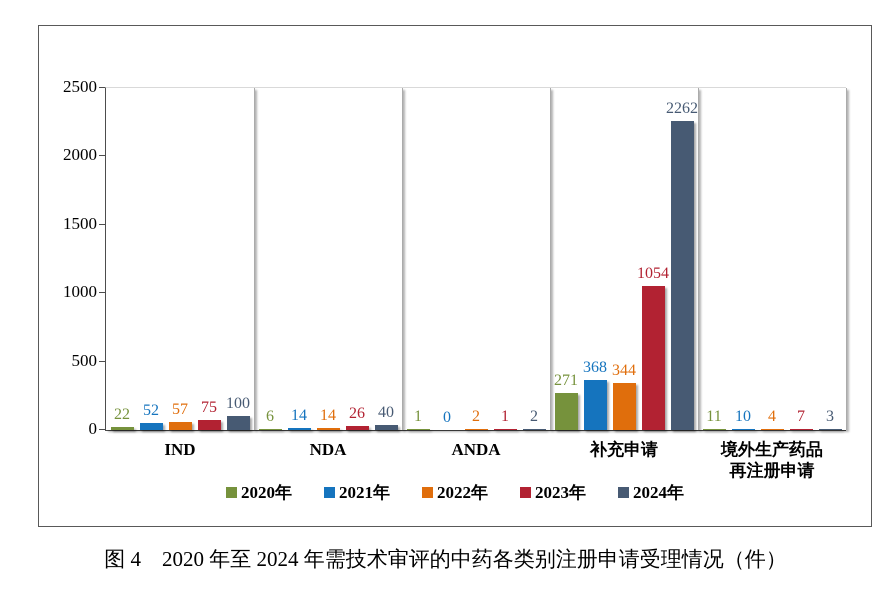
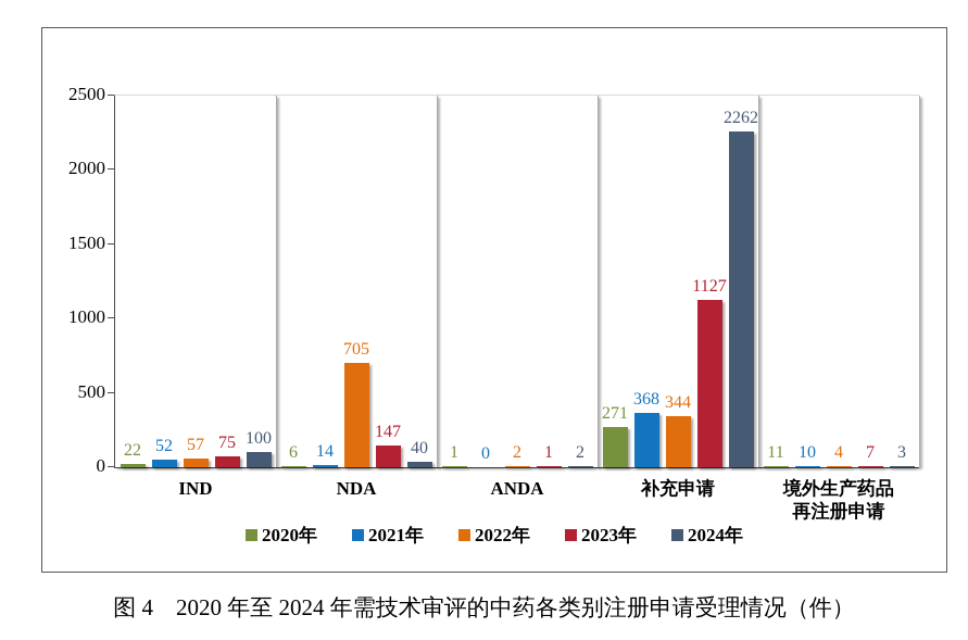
2022年/NDA: 14 -> 705
2023年/NDA: 26 -> 147
2023年/补充申请: 1054 -> 1127
